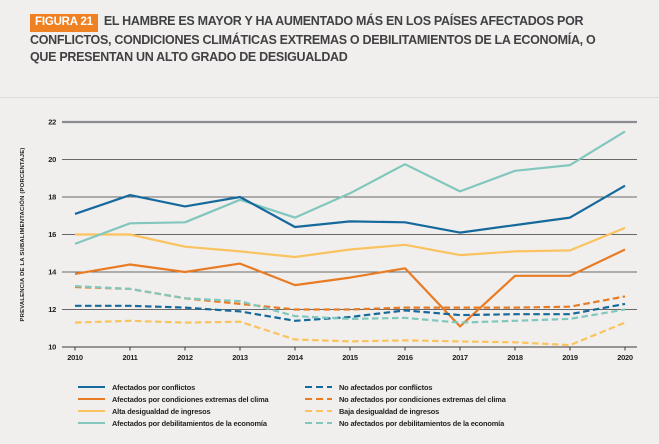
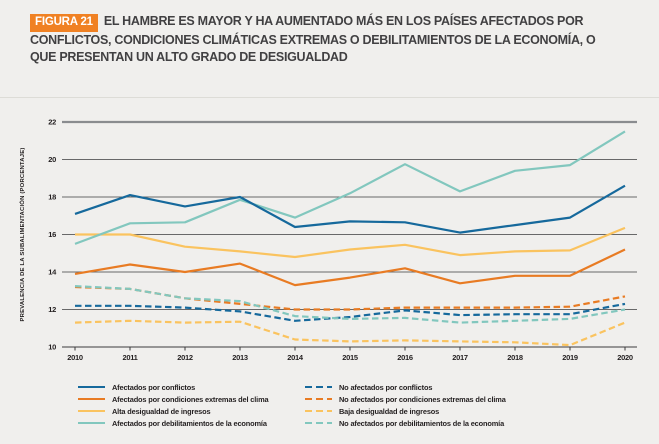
Afectados por condiciones extremas del clima/2017: 11.1 -> 13.4
